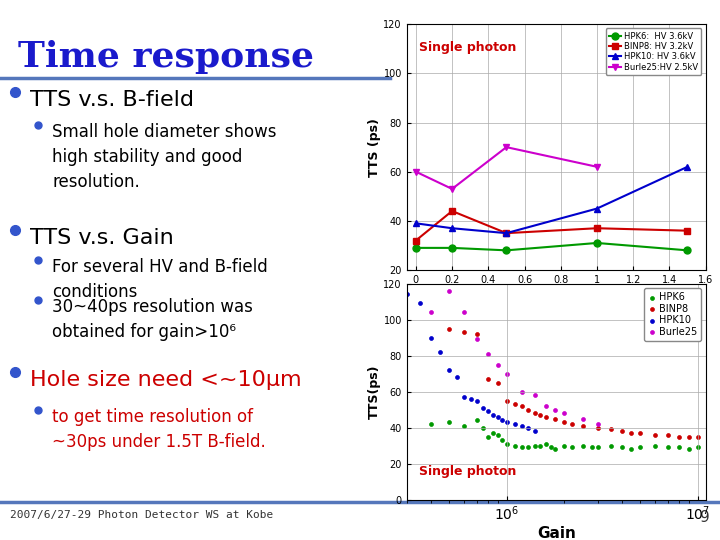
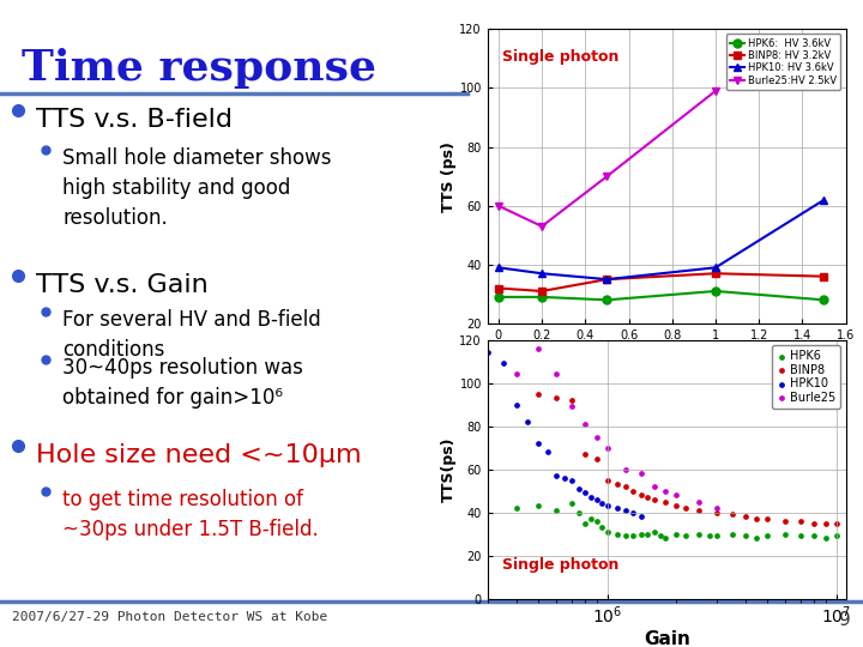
BINP8: HV 3.2kV/0.2: 44 -> 31
HPK10: HV 3.6kV/1: 45 -> 39
Burle25:HV 2.5kV/1: 62 -> 99
